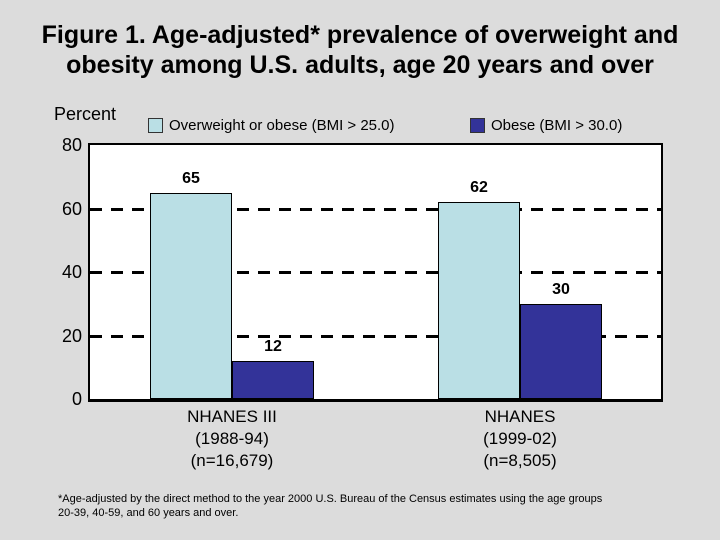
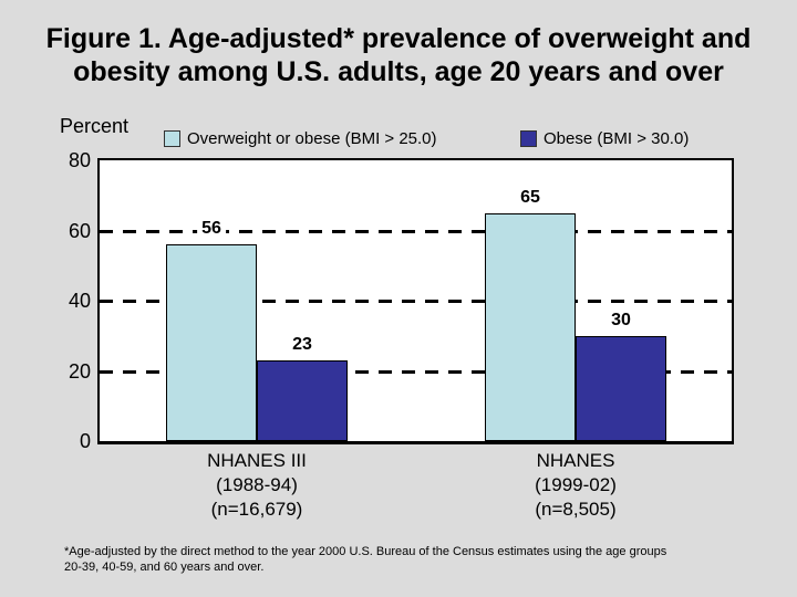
Overweight or obese (BMI > 25.0)/NHANES III (1988-94) (n=16,679): 65 -> 56
Obese (BMI > 30.0)/NHANES III (1988-94) (n=16,679): 12 -> 23
Overweight or obese (BMI > 25.0)/NHANES (1999-02) (n=8,505): 62 -> 65
